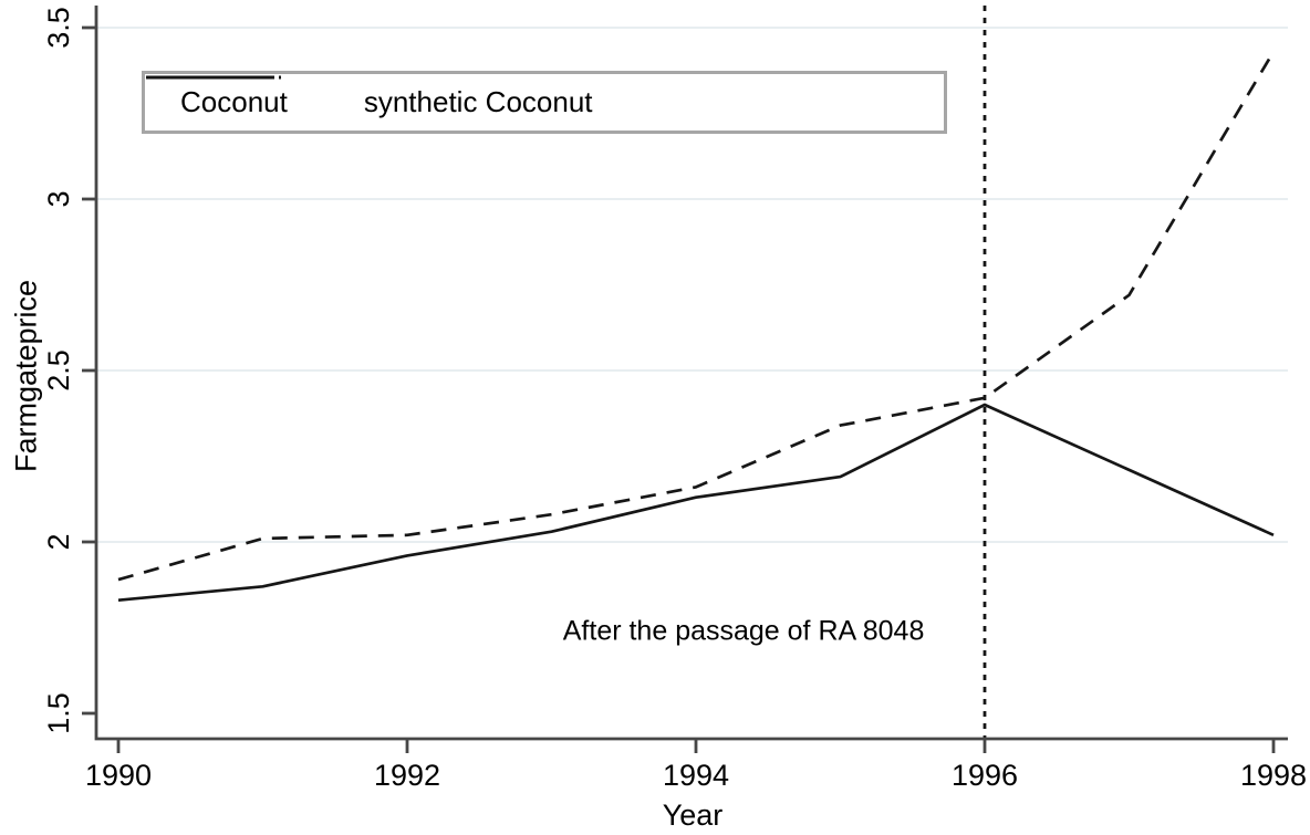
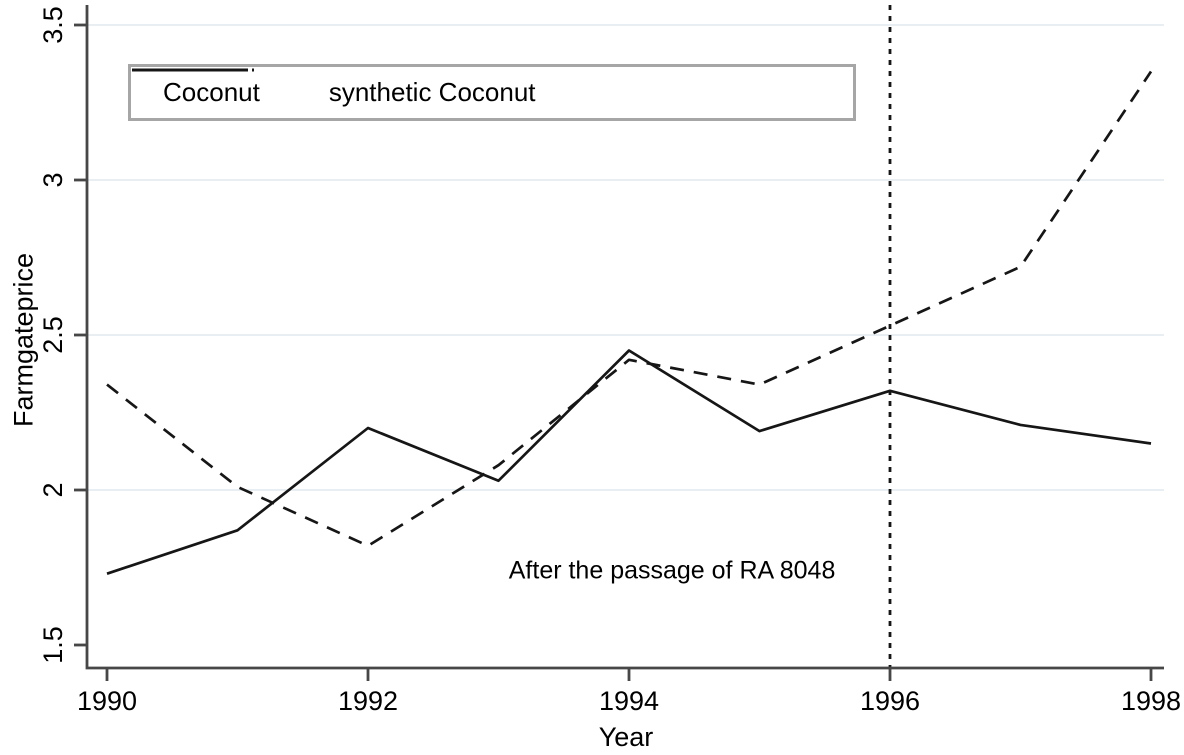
Coconut/1990: 1.83 -> 1.73
synthetic Coconut/1990: 1.89 -> 2.34
Coconut/1992: 1.96 -> 2.20
synthetic Coconut/1992: 2.02 -> 1.82
Coconut/1994: 2.13 -> 2.45
synthetic Coconut/1994: 2.16 -> 2.42
Coconut/1996: 2.40 -> 2.32
synthetic Coconut/1996: 2.42 -> 2.53
Coconut/1998: 2.02 -> 2.15
synthetic Coconut/1998: 3.43 -> 3.35
